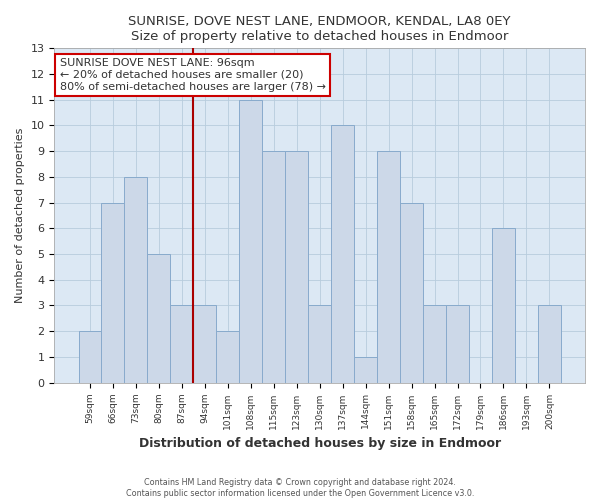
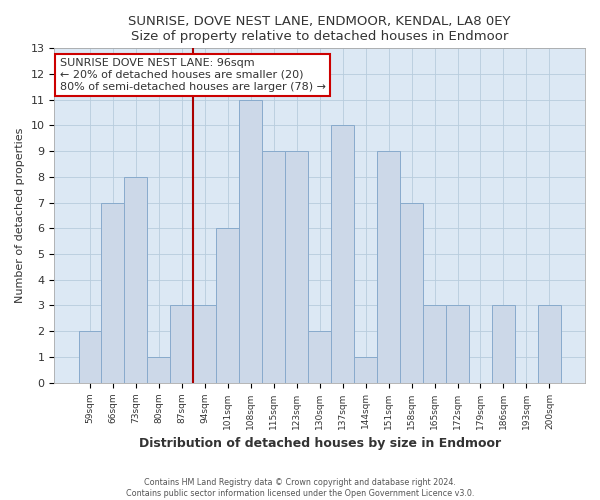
80sqm: 5 -> 1
101sqm: 2 -> 6
130sqm: 3 -> 2
186sqm: 6 -> 3
